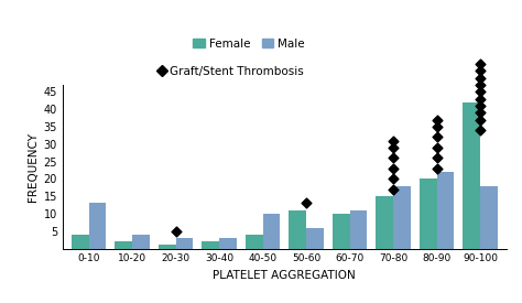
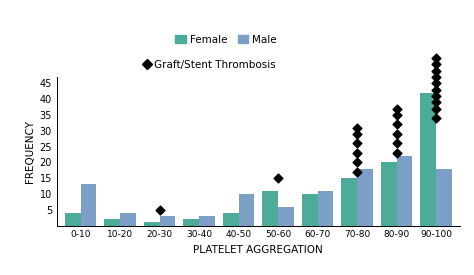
Graft/Stent Thrombosis/50-60: 13 -> 15
